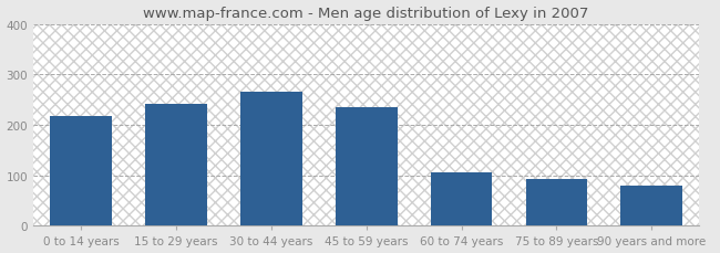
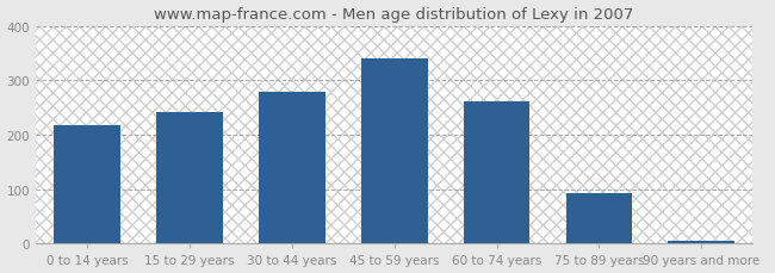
30 to 44 years: 265 -> 278
45 to 59 years: 235 -> 340
60 to 74 years: 105 -> 261
90 years and more: 80 -> 5
